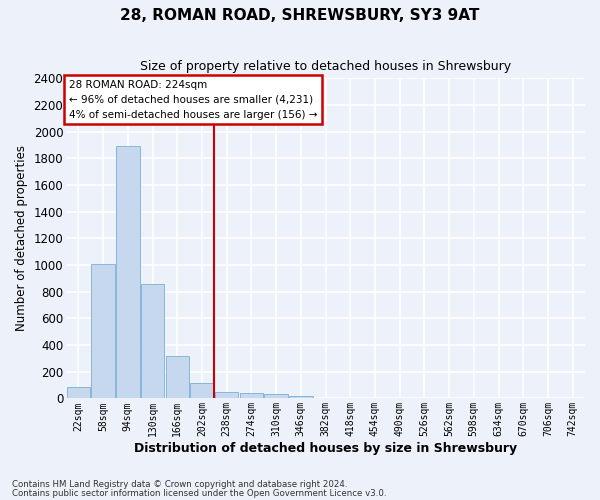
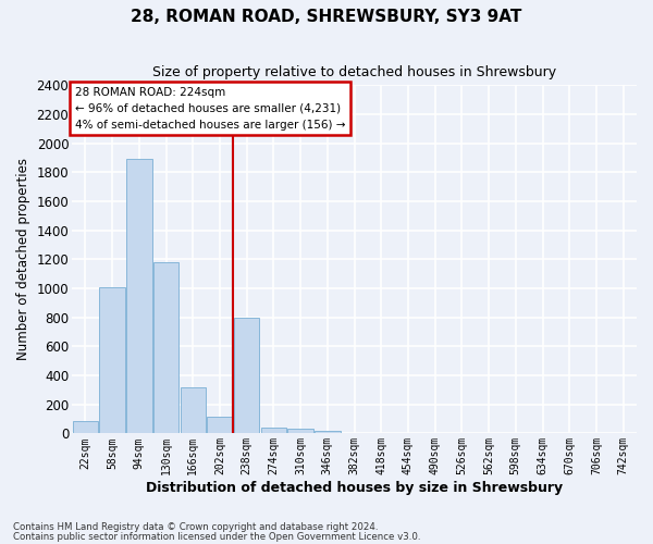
130sqm: 860 -> 1180
238sqm: 50 -> 800
